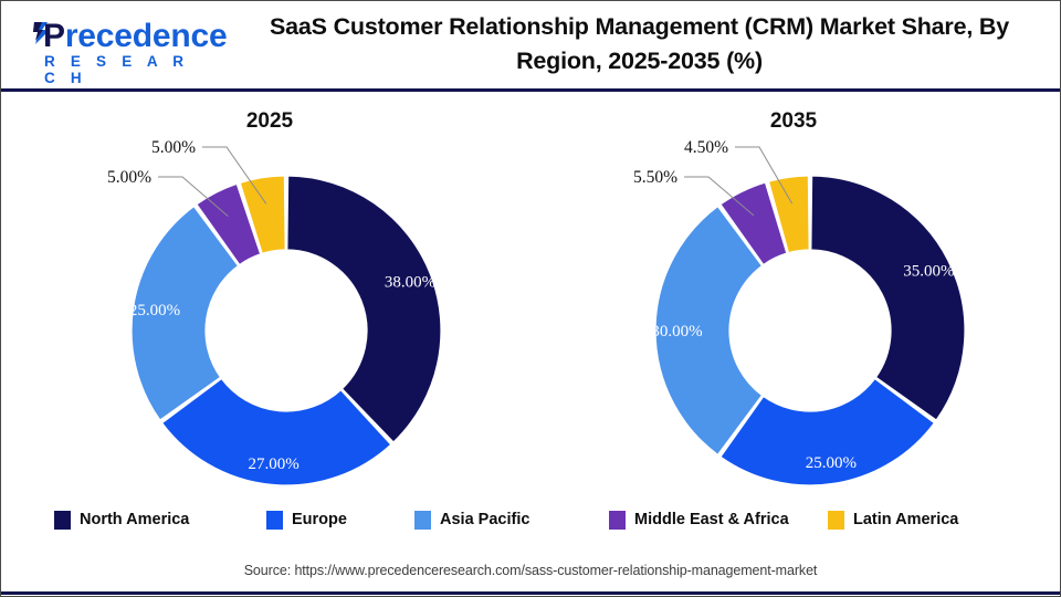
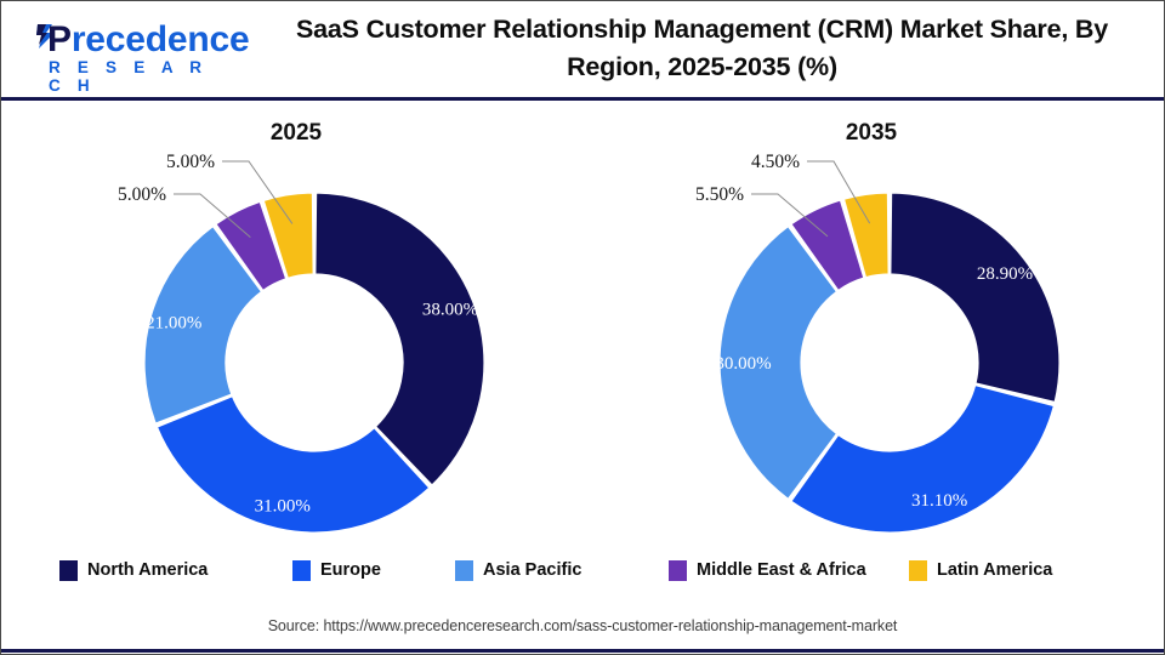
2025/Europe: 27.00% -> 31.00%
2025/Asia Pacific: 25.00% -> 21.00%
2035/North America: 35.00% -> 28.90%
2035/Europe: 25.00% -> 31.10%
